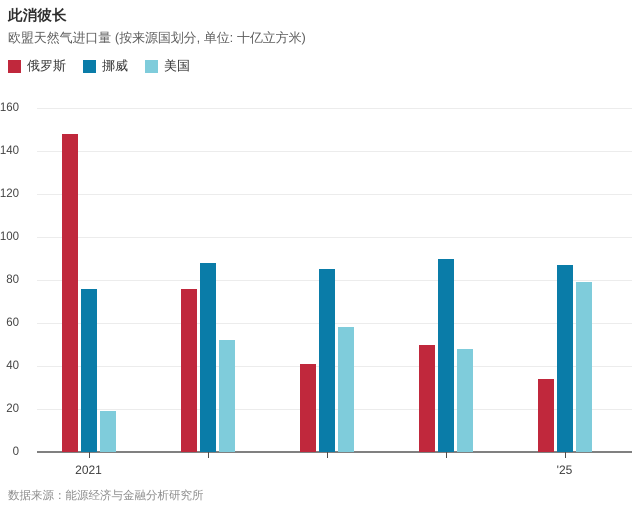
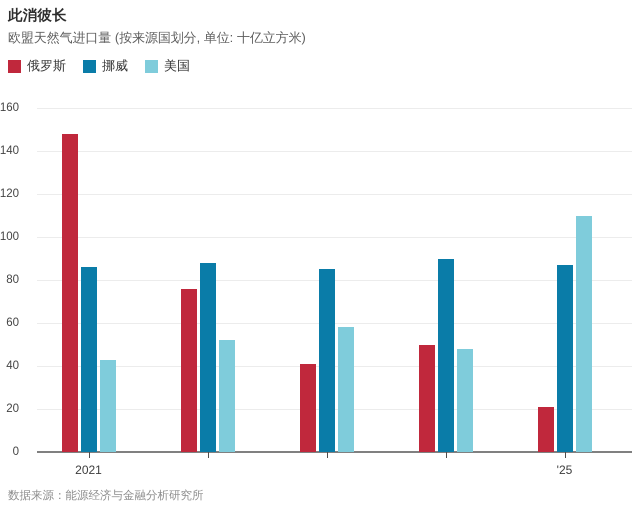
挪威/2021: 76 -> 86
美国/2021: 19 -> 43
俄罗斯/'25: 34 -> 21
美国/'25: 79 -> 110
